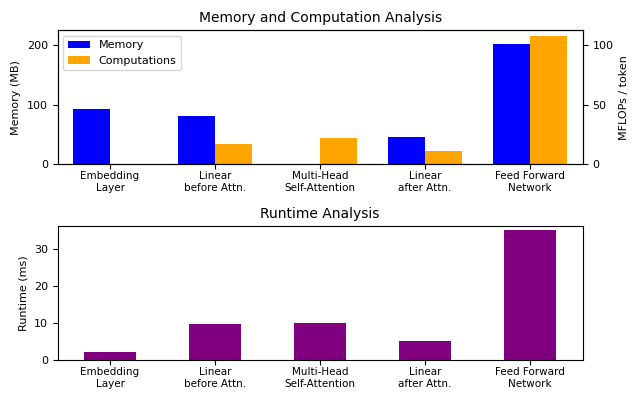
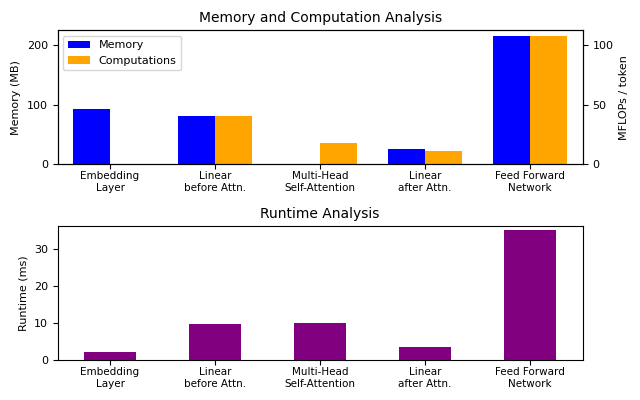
Memory and Computation Analysis/Computations/Linear before Attn.: 34 -> 80
Memory and Computation Analysis/Computations/Multi-Head Self-Attention: 44 -> 35
Memory and Computation Analysis/Memory/Linear after Attn.: 46 -> 25
Memory and Computation Analysis/Memory/Feed Forward Network: 202 -> 215
Runtime Analysis/Linear after Attn.: 5.0 -> 3.5
